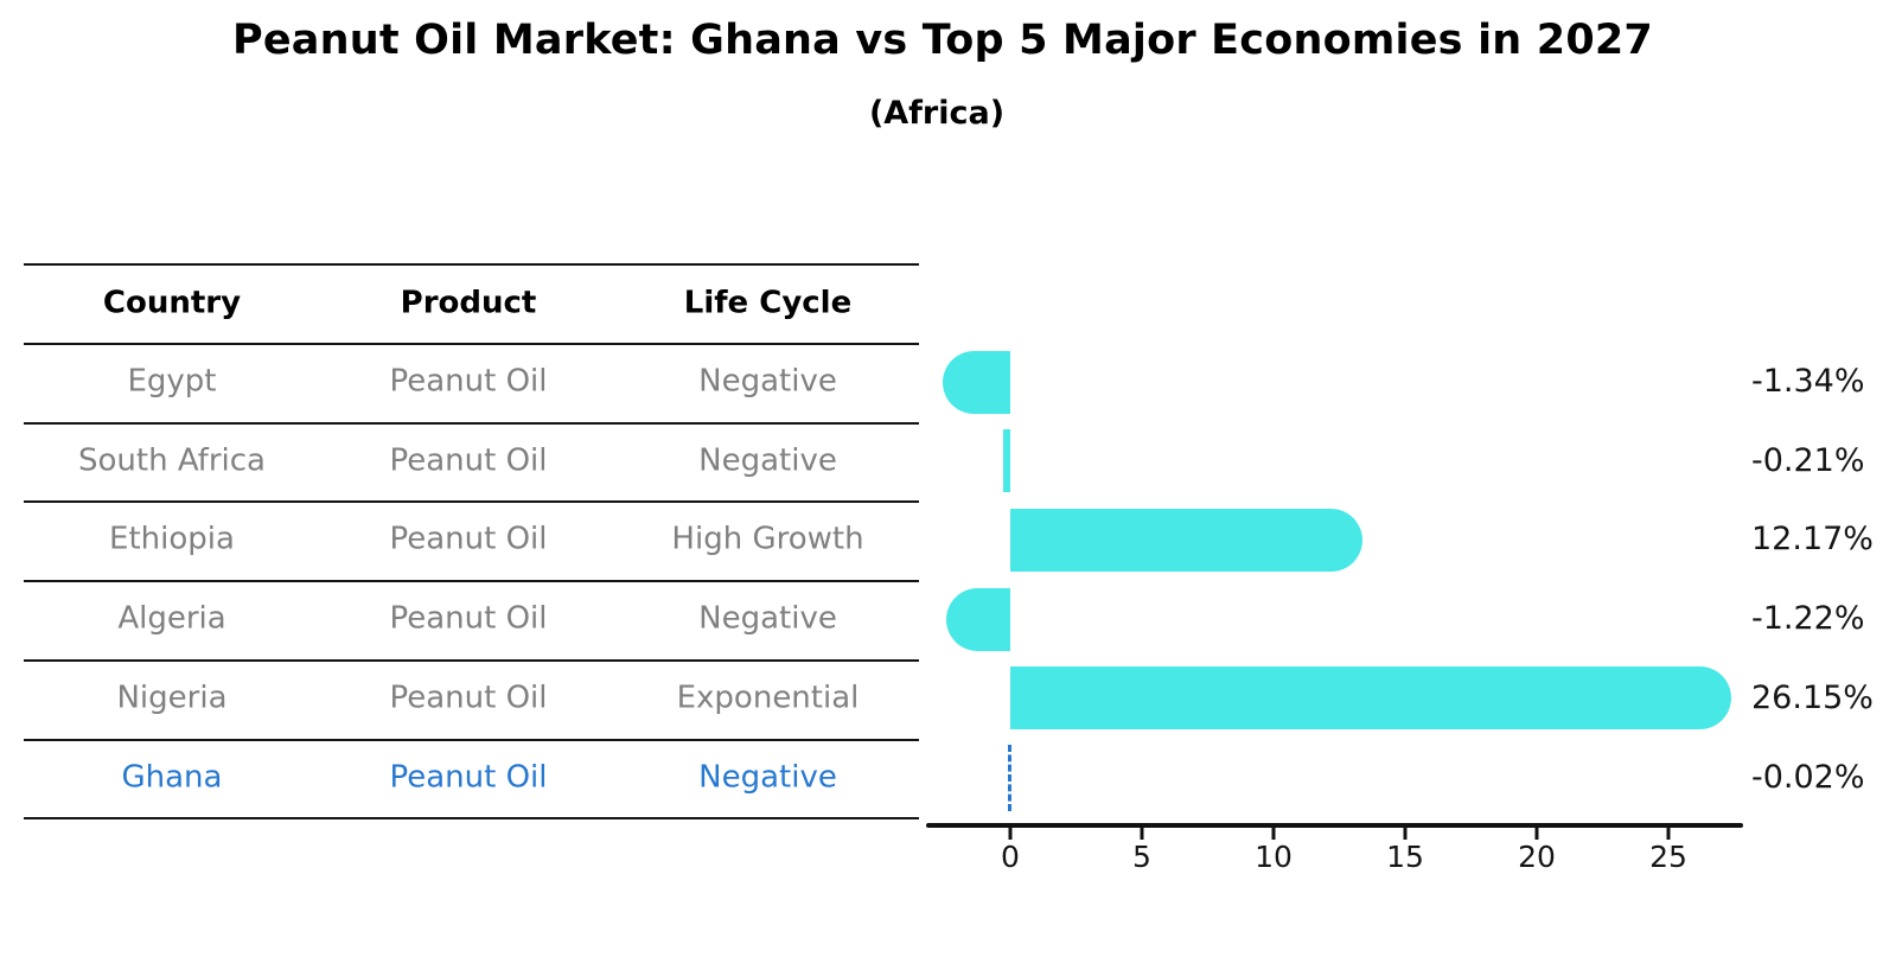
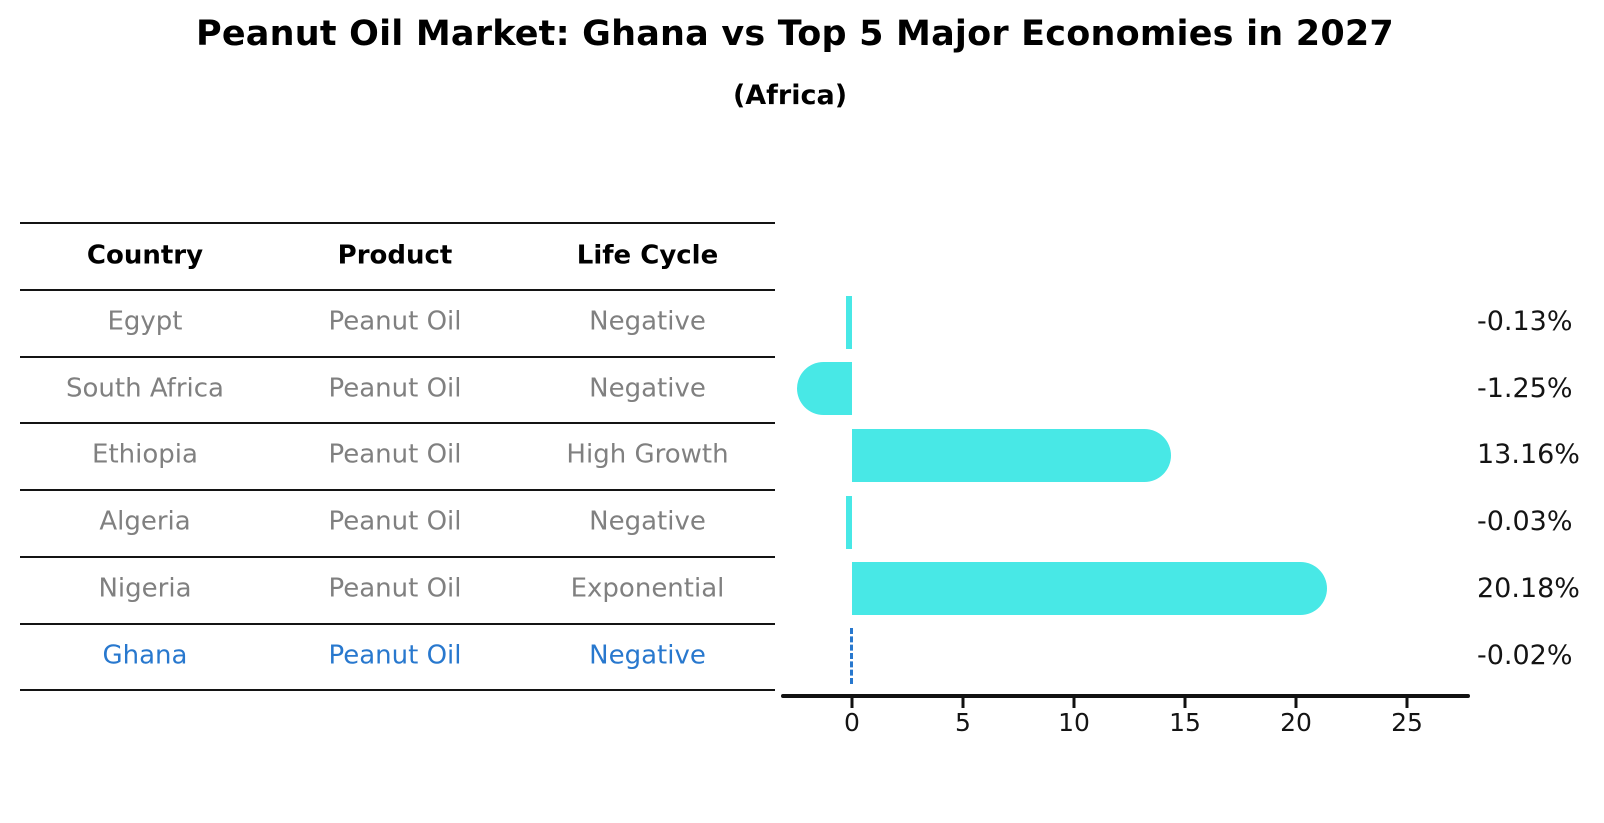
Egypt: -1.34% -> -0.13%
South Africa: -0.21% -> -1.25%
Ethiopia: 12.17% -> 13.16%
Algeria: -1.22% -> -0.03%
Nigeria: 26.15% -> 20.18%
